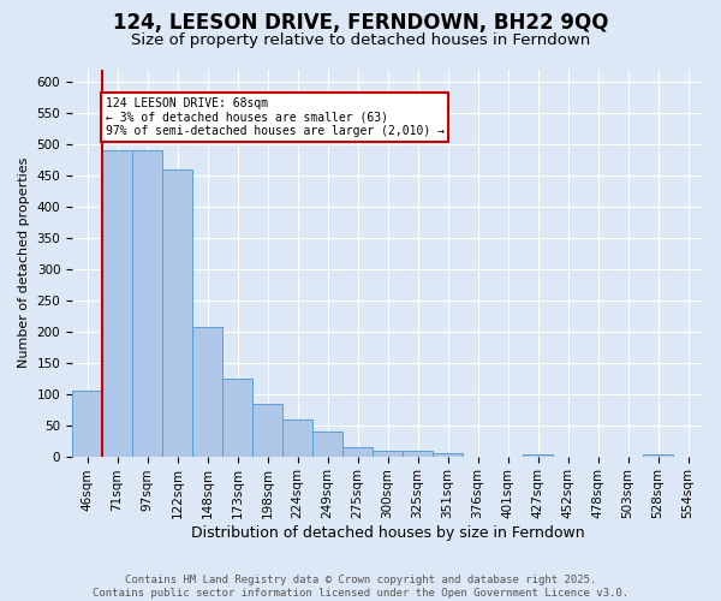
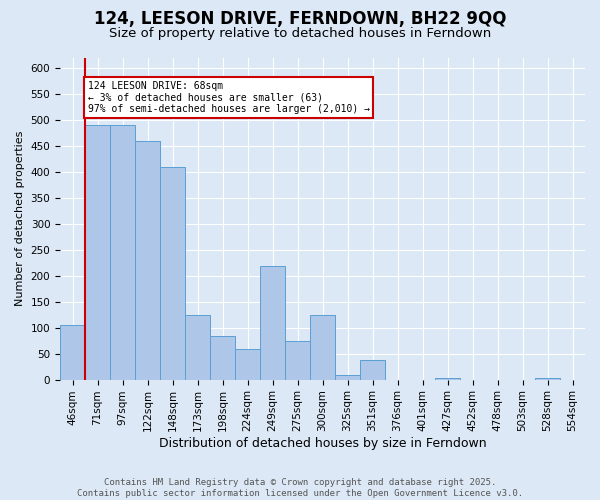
148sqm: 207 -> 410
249sqm: 40 -> 218
275sqm: 15 -> 74
300sqm: 8 -> 124
351sqm: 5 -> 38
